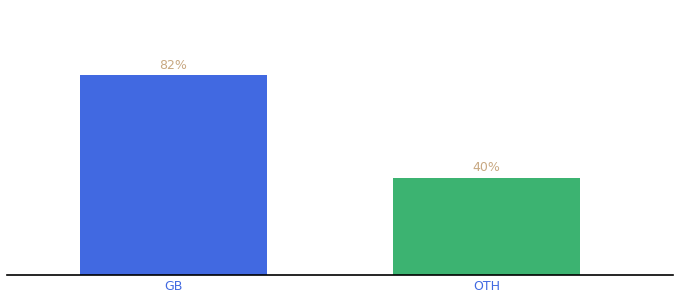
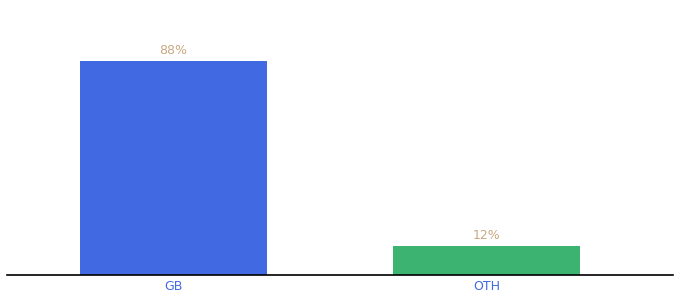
GB: 82% -> 88%
OTH: 40% -> 12%
